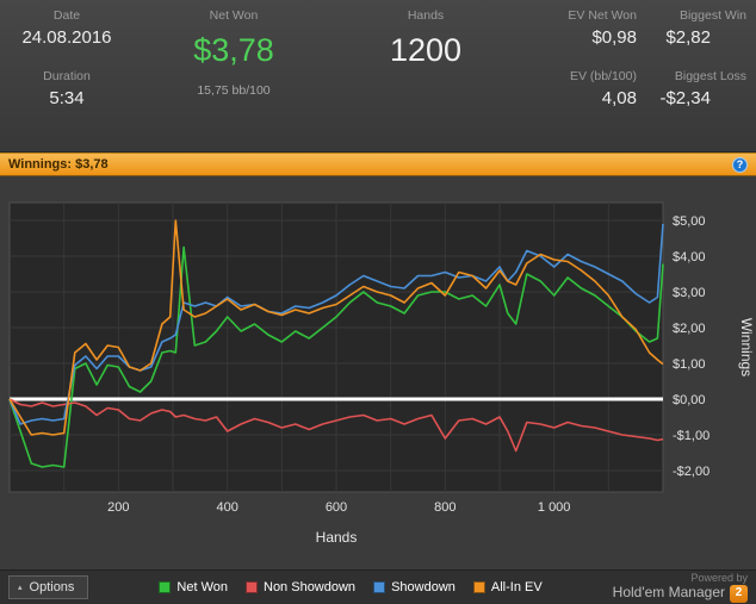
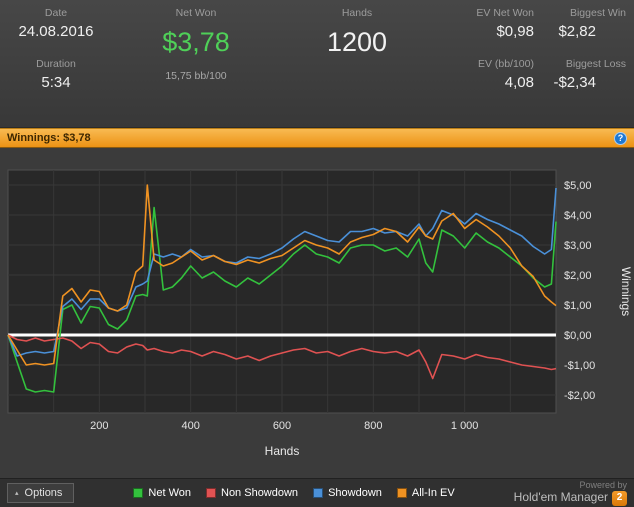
Non Showdown/400: -$0,9 -> -$0,6
Non Showdown/800: -$1,1 -> -$0,6
All-In EV/800: $2,9 -> $3,4
All-In EV/1000: $3,9 -> $3,5
